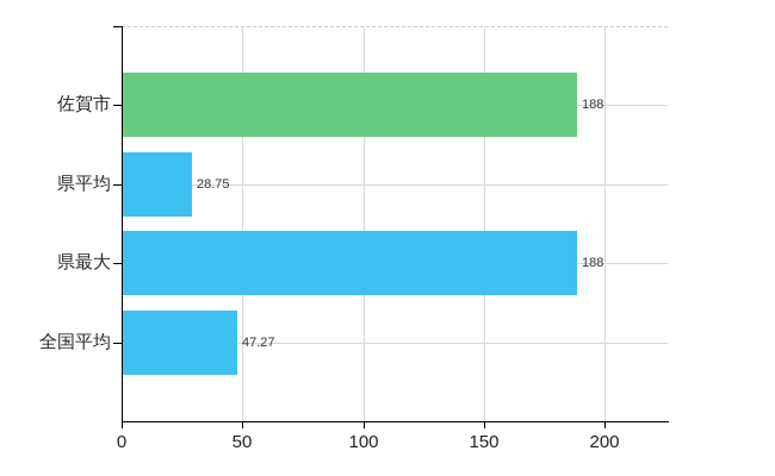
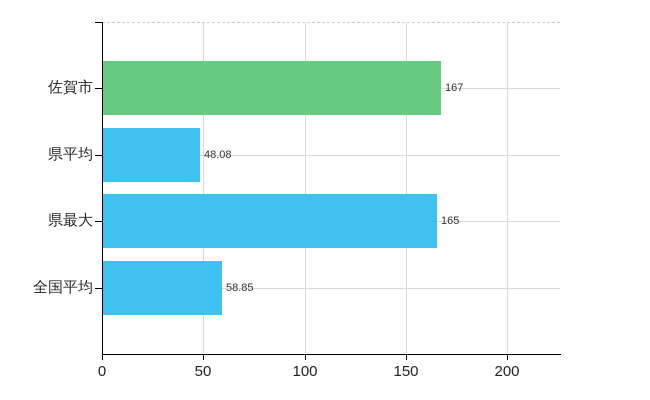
佐賀市: 188 -> 167
県平均: 28.75 -> 48.08
県最大: 188 -> 165
全国平均: 47.27 -> 58.85
